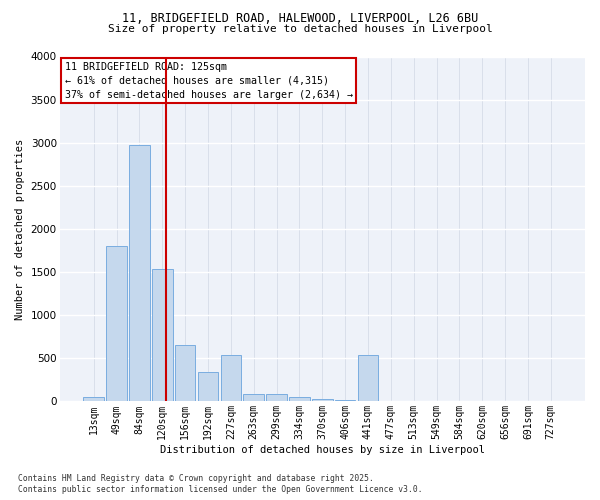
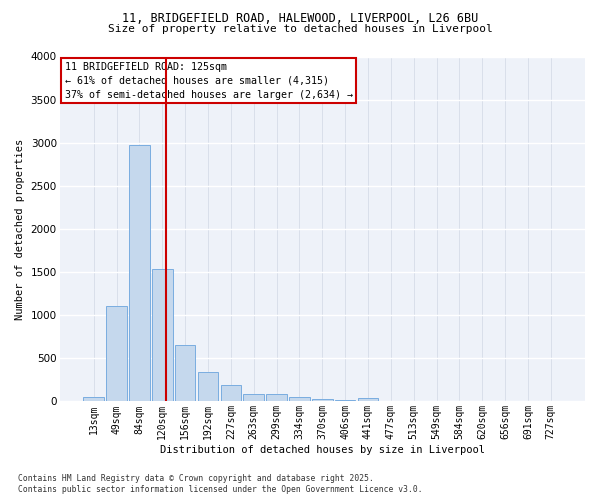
49sqm: 1800 -> 1110
227sqm: 540 -> 190
441sqm: 540 -> 40
